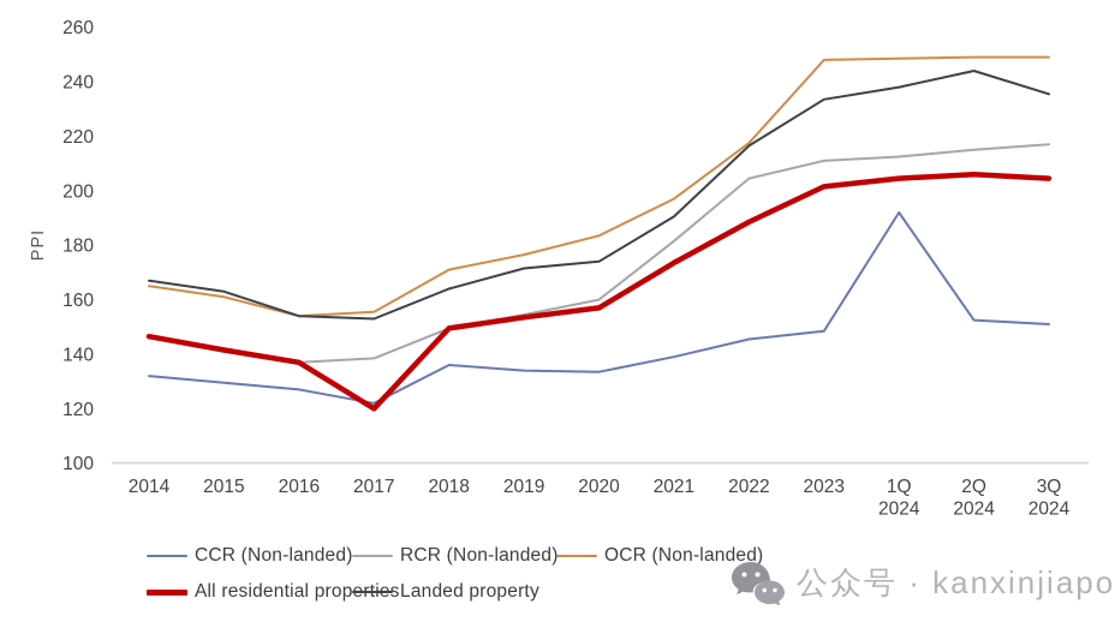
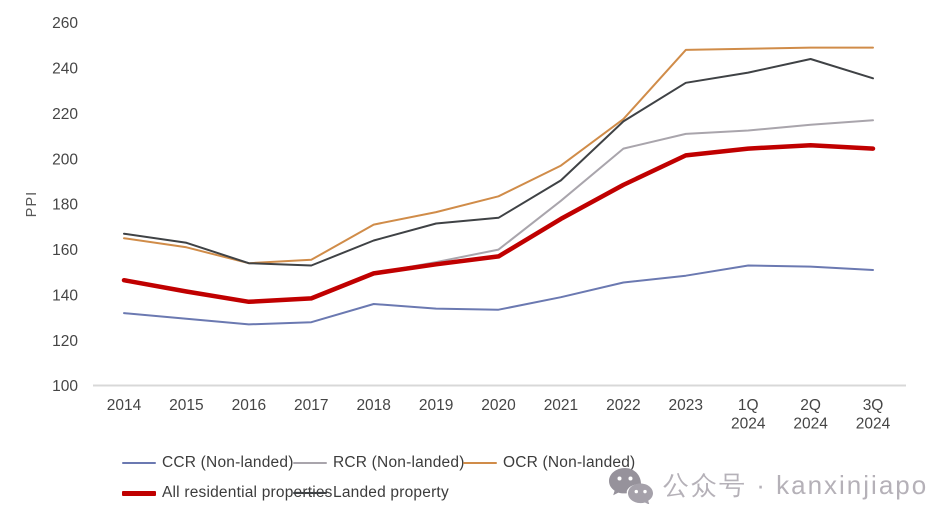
CCR (Non-landed)/2017: 122 -> 128
All residential properties/2017: 120 -> 138
CCR (Non-landed)/1Q 2024: 192 -> 153
